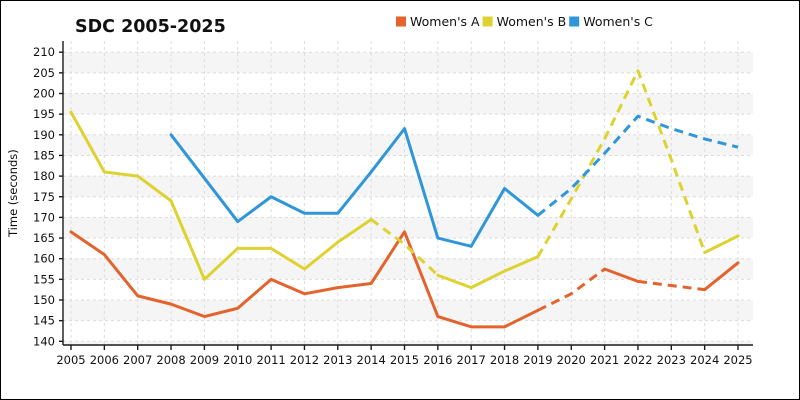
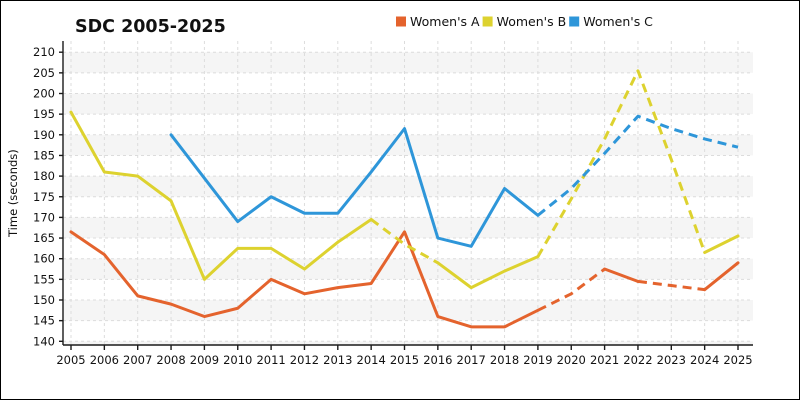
Women's B/2016: 156 -> 159
